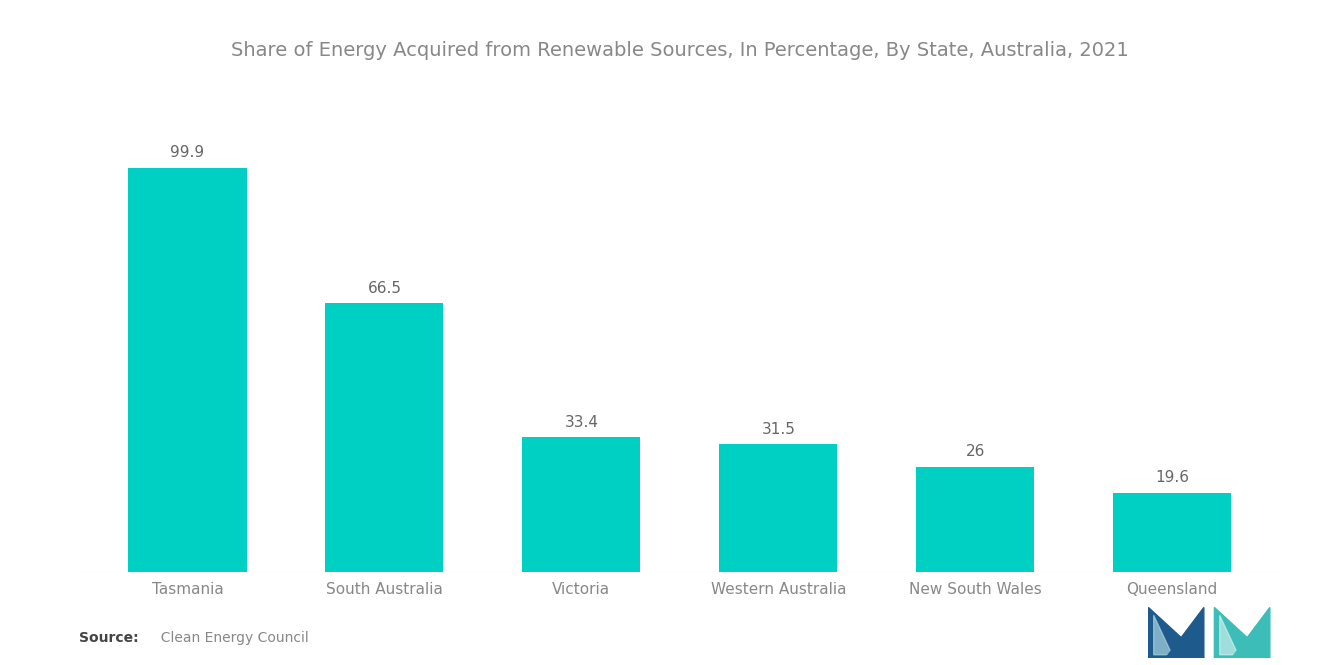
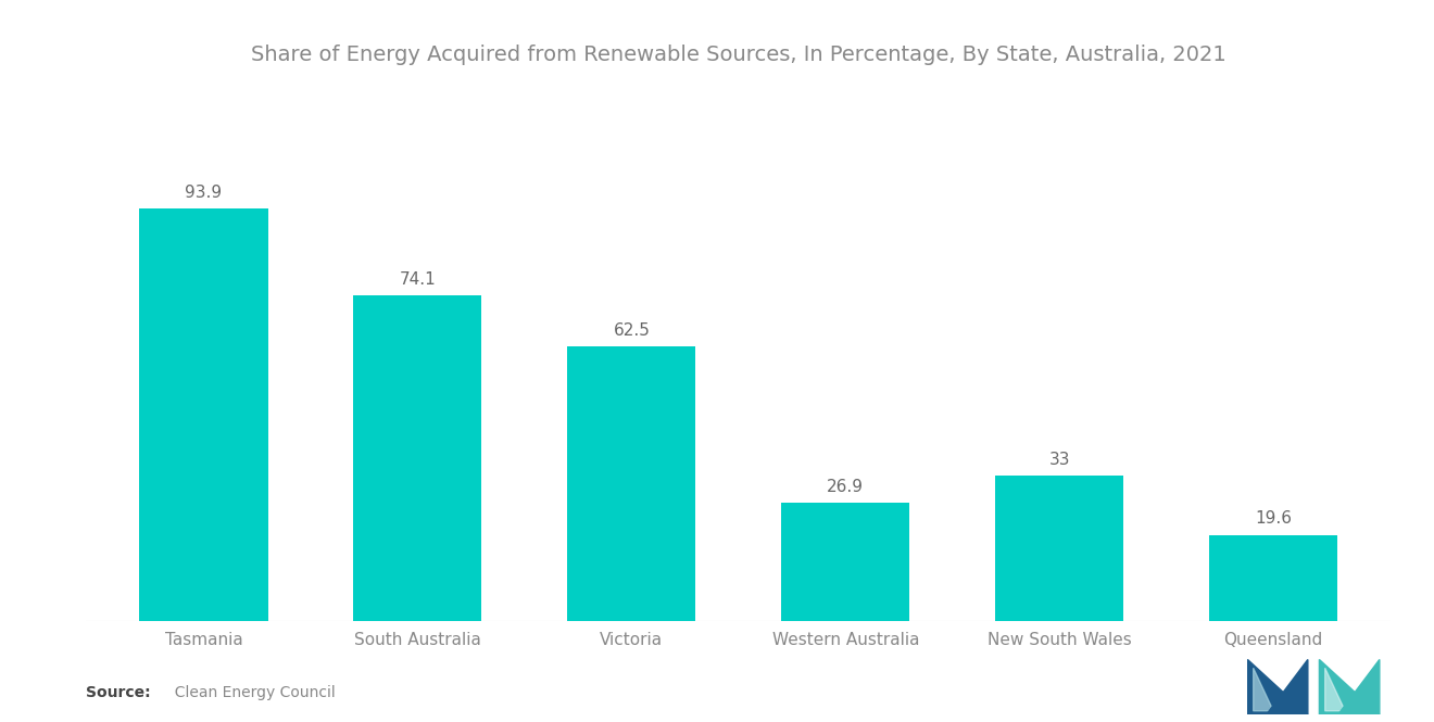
Tasmania: 99.9 -> 93.9
South Australia: 66.5 -> 74.1
Victoria: 33.4 -> 62.5
Western Australia: 31.5 -> 26.9
New South Wales: 26 -> 33
